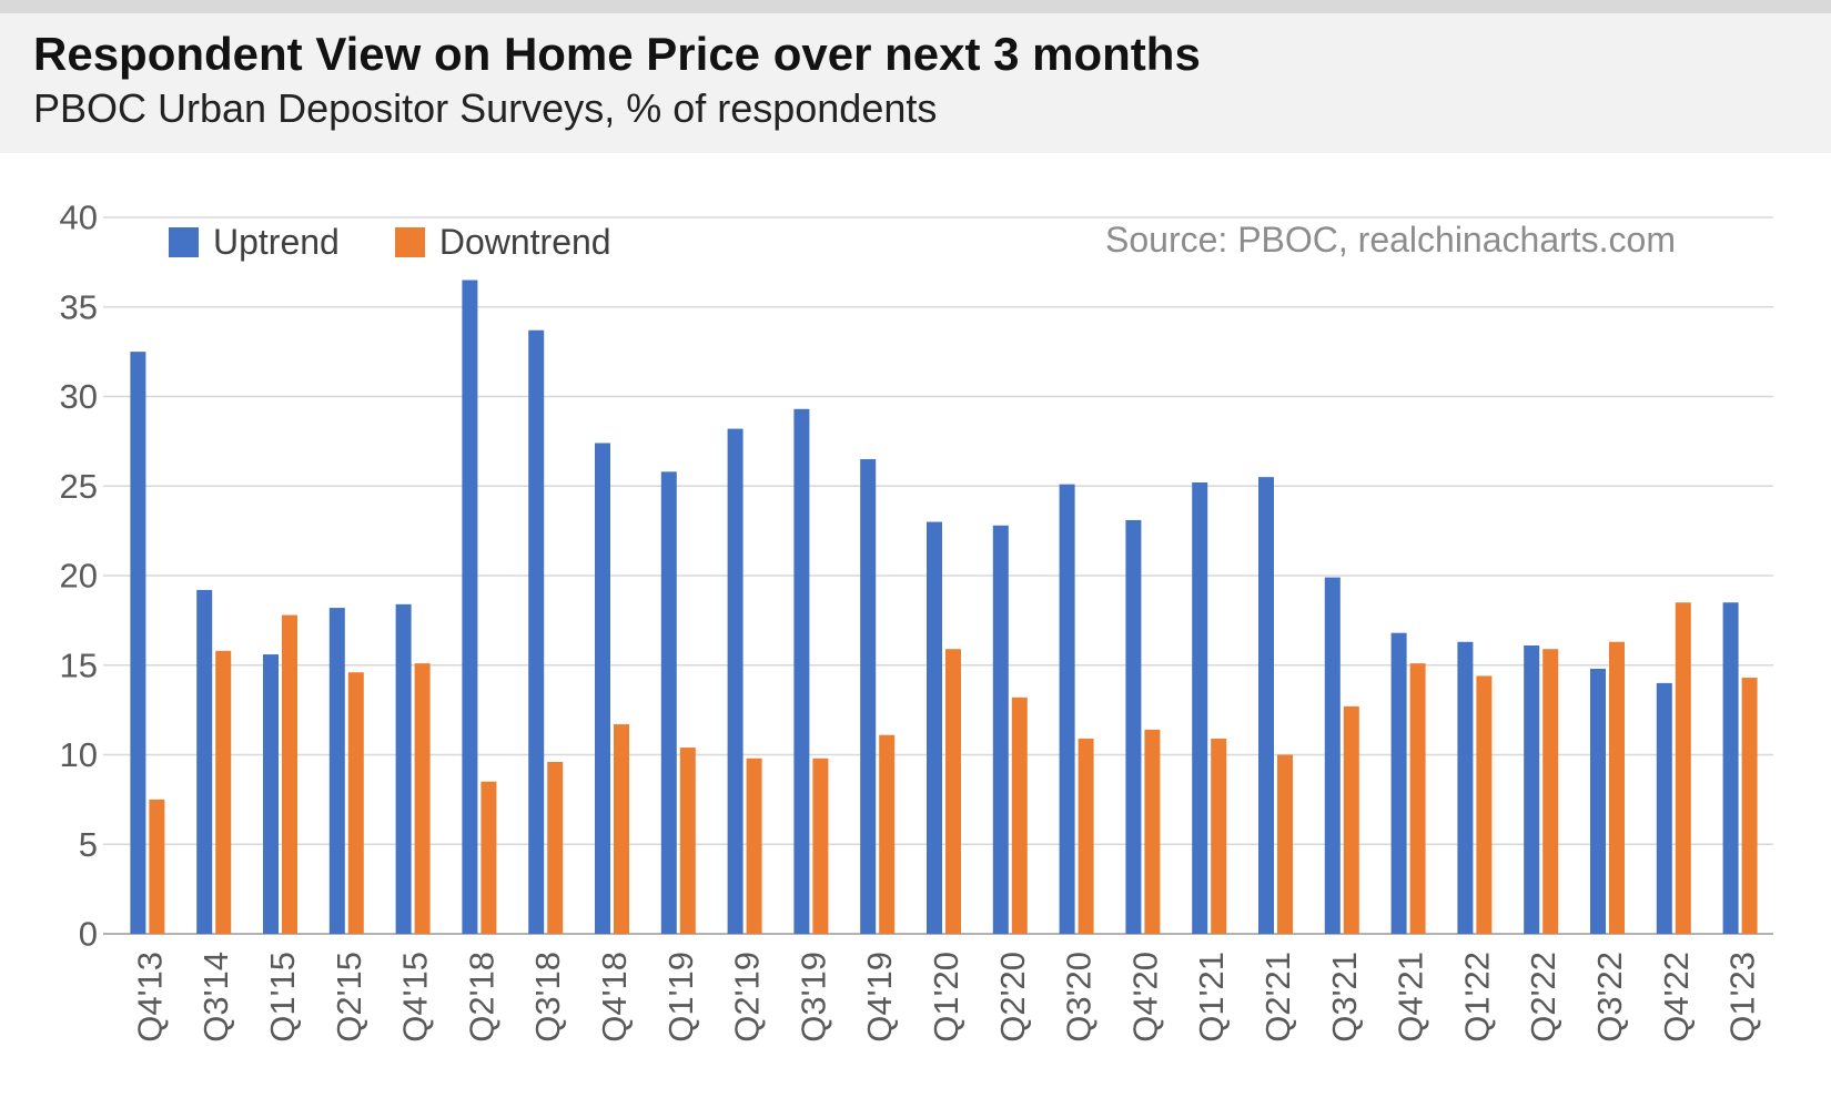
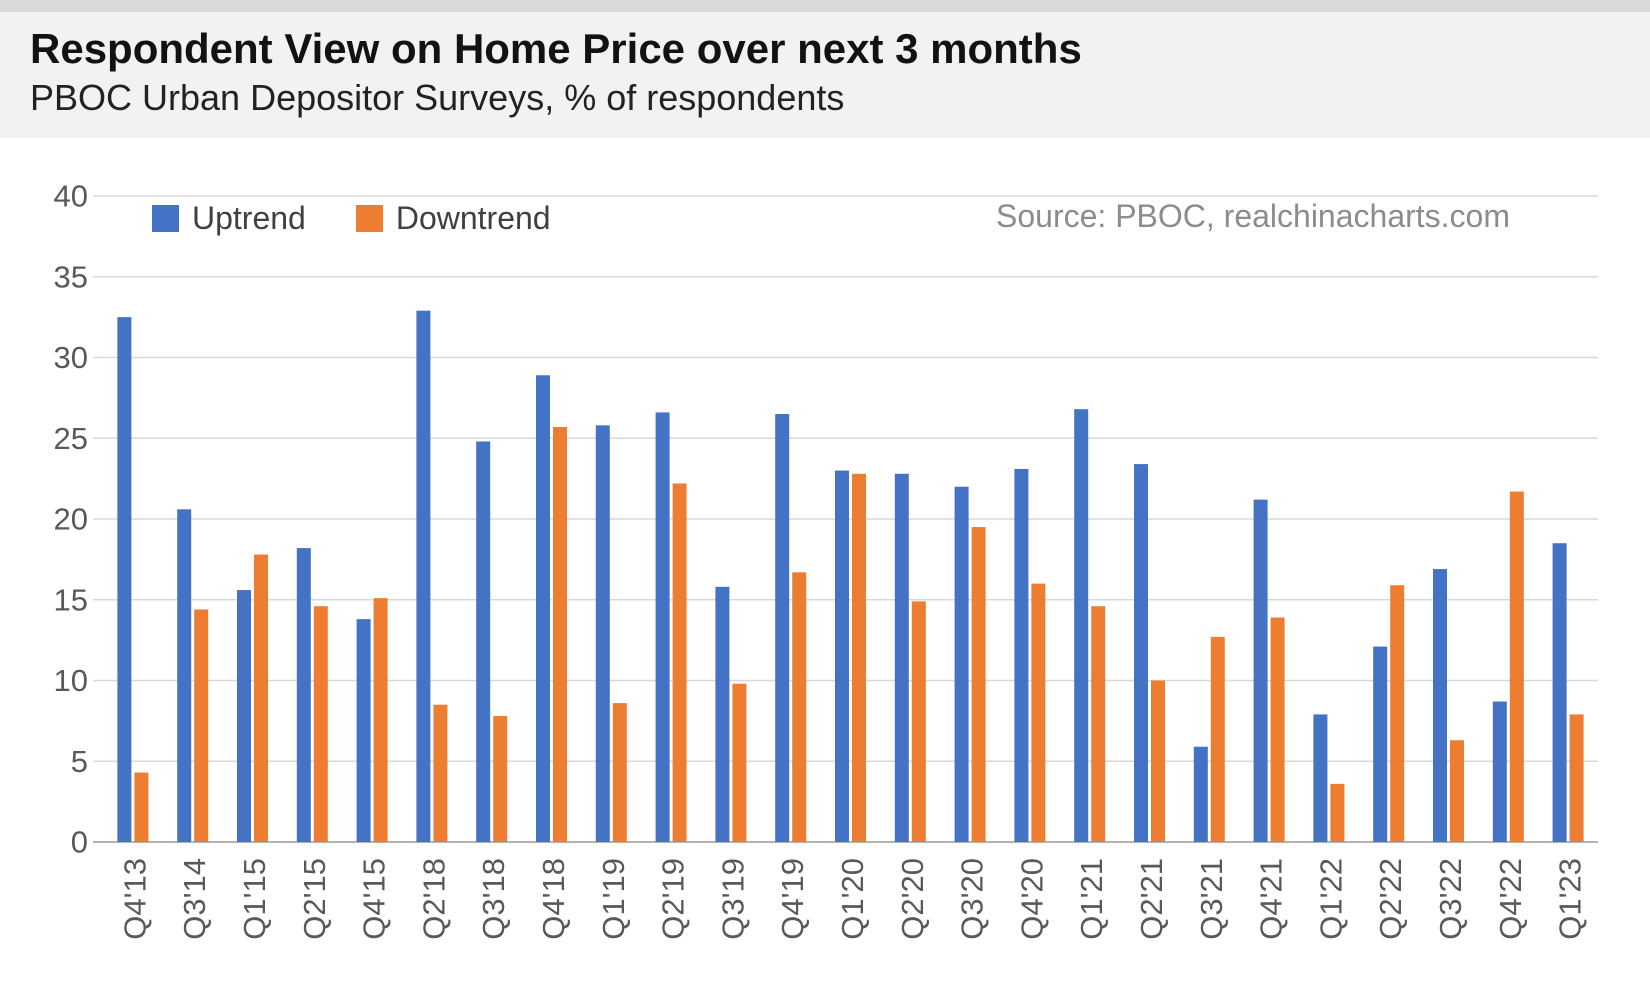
Downtrend/Q4'13: 7.5 -> 4.3
Uptrend/Q3'14: 19.2 -> 20.6
Downtrend/Q3'14: 15.8 -> 14.4
Uptrend/Q4'15: 18.4 -> 13.8
Uptrend/Q2'18: 36.5 -> 32.9
Uptrend/Q3'18: 33.7 -> 24.8
Downtrend/Q3'18: 9.6 -> 7.8
Uptrend/Q4'18: 27.4 -> 28.9
Downtrend/Q4'18: 11.7 -> 25.7
Downtrend/Q1'19: 10.4 -> 8.6
Uptrend/Q2'19: 28.2 -> 26.6
Downtrend/Q2'19: 9.8 -> 22.2
Uptrend/Q3'19: 29.3 -> 15.8
Downtrend/Q4'19: 11.1 -> 16.7
Downtrend/Q1'20: 15.9 -> 22.8
Downtrend/Q2'20: 13.2 -> 14.9
Uptrend/Q3'20: 25.1 -> 22.0
Downtrend/Q3'20: 10.9 -> 19.5
Downtrend/Q4'20: 11.4 -> 16.0
Uptrend/Q1'21: 25.2 -> 26.8
Downtrend/Q1'21: 10.9 -> 14.6
Uptrend/Q2'21: 25.5 -> 23.4
Uptrend/Q3'21: 19.9 -> 5.9
Uptrend/Q4'21: 16.8 -> 21.2
Downtrend/Q4'21: 15.1 -> 13.9
Uptrend/Q1'22: 16.3 -> 7.9
Downtrend/Q1'22: 14.4 -> 3.6
Uptrend/Q2'22: 16.1 -> 12.1
Uptrend/Q3'22: 14.8 -> 16.9
Downtrend/Q3'22: 16.3 -> 6.3
Uptrend/Q4'22: 14.0 -> 8.7
Downtrend/Q4'22: 18.5 -> 21.7
Downtrend/Q1'23: 14.3 -> 7.9
